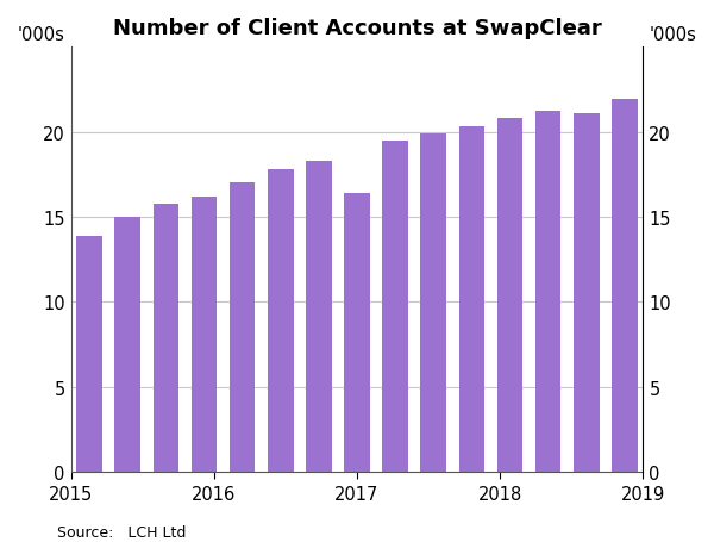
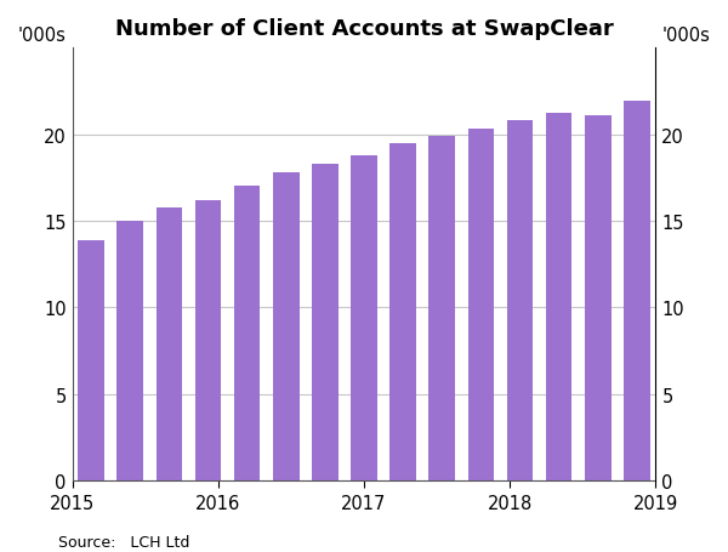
2017: 16.4 -> 18.8
